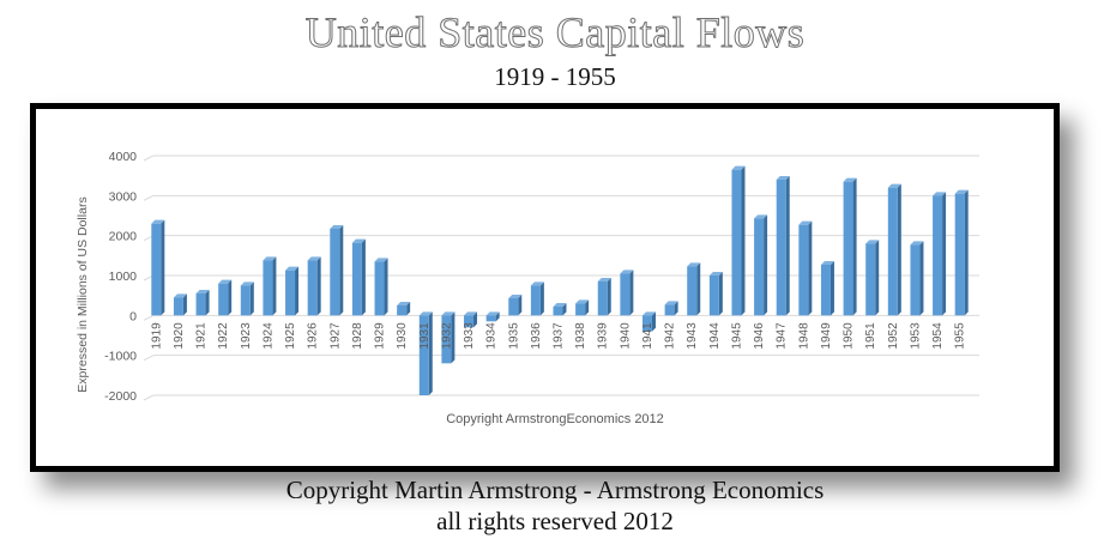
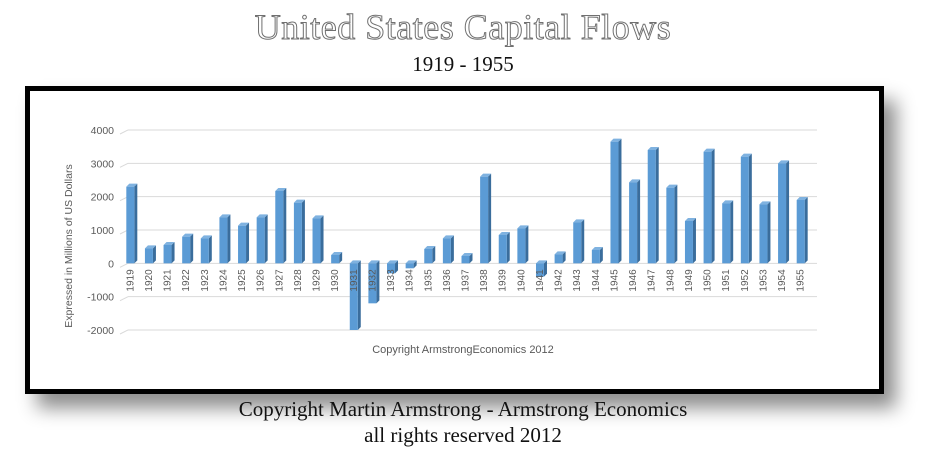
1938: 300 -> 2600
1944: 1000 -> 400
1955: 3000 -> 1900
